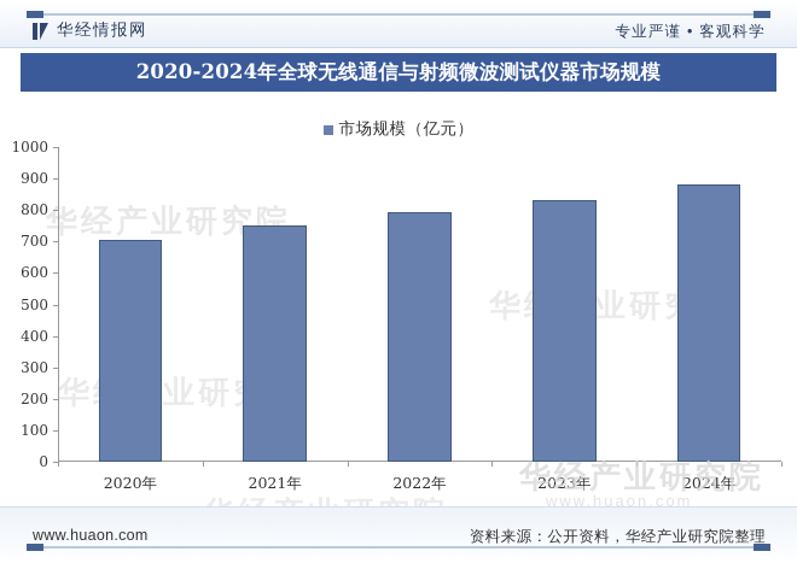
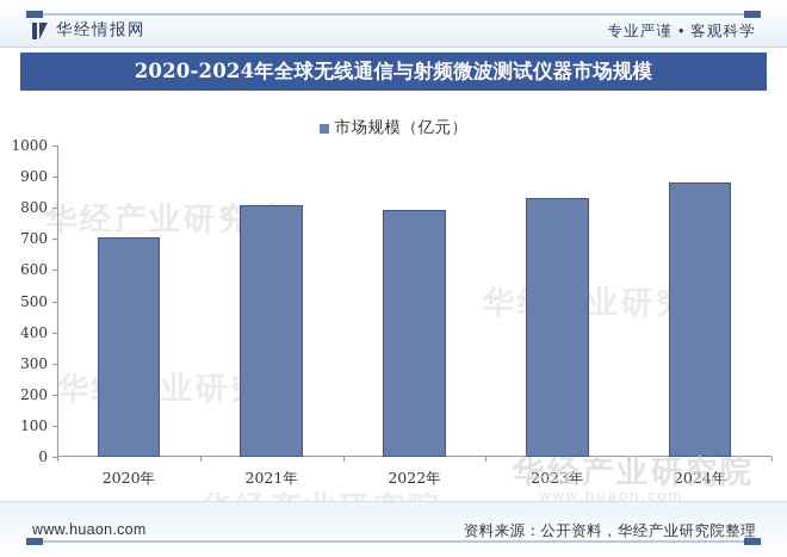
2021年: 750 -> 810
